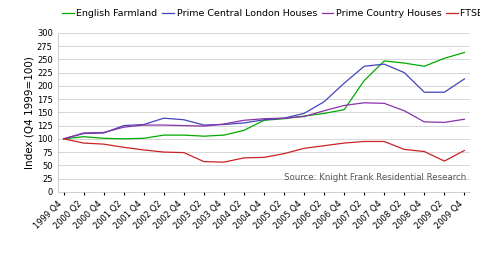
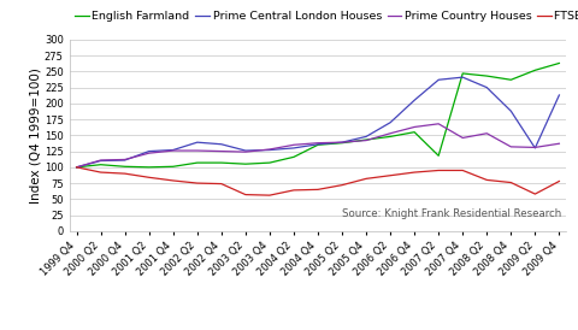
English Farmland/2007 Q2: 210 -> 118
Prime Country Houses/2007 Q4: 167 -> 146
Prime Central London Houses/2009 Q2: 188 -> 130
